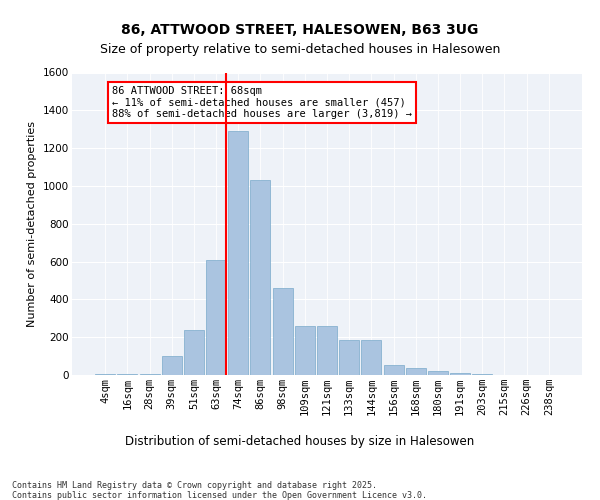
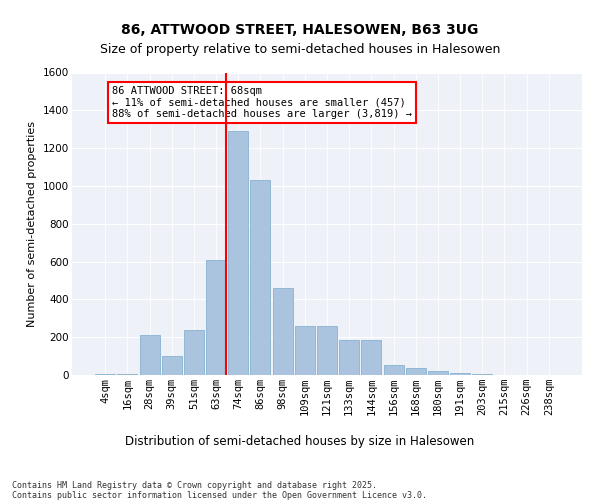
28sqm: 0 -> 210
